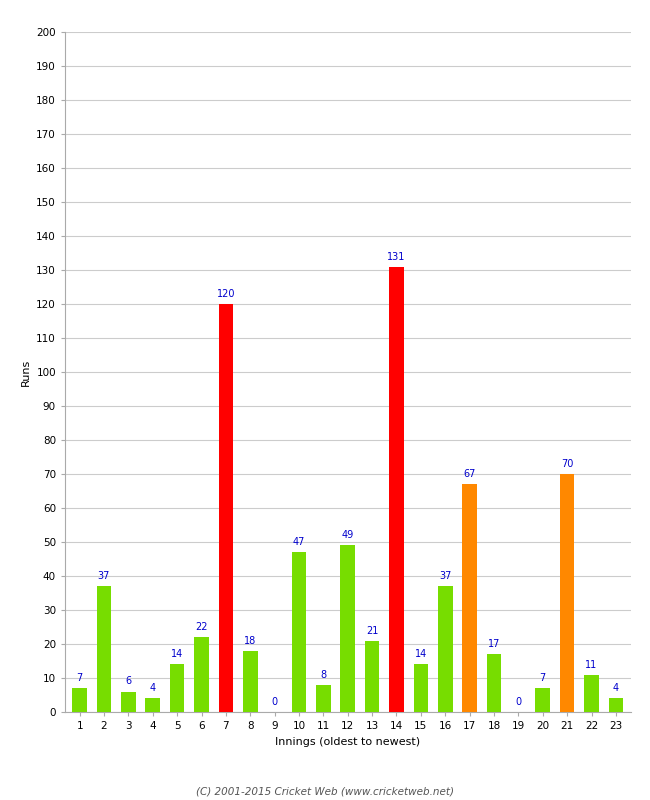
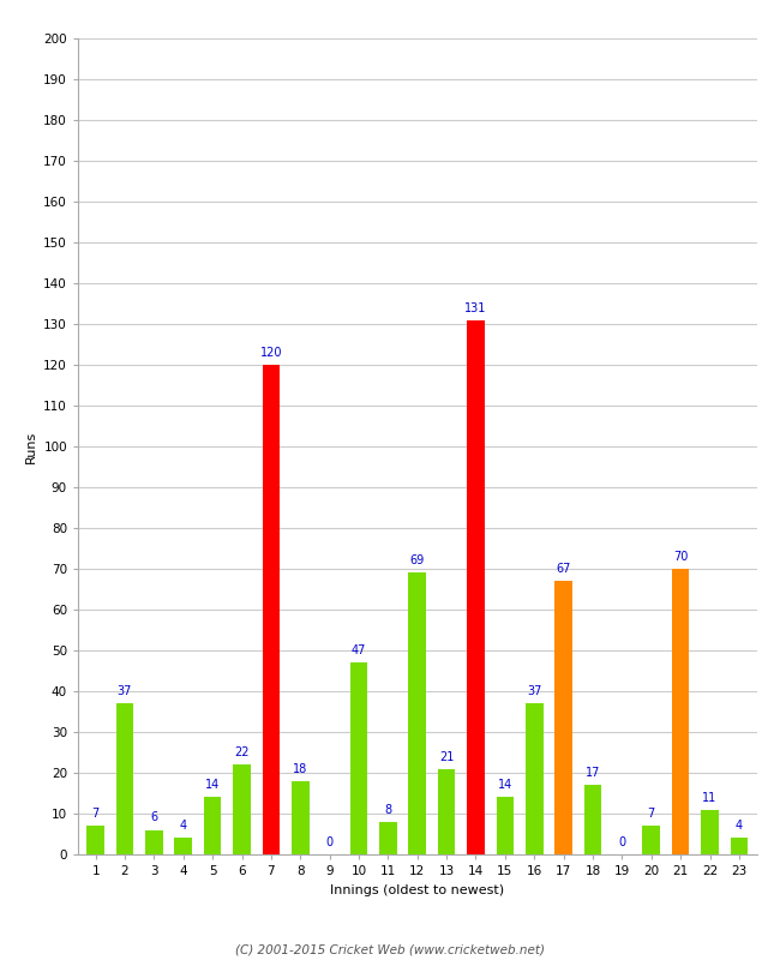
12: 49 -> 69
